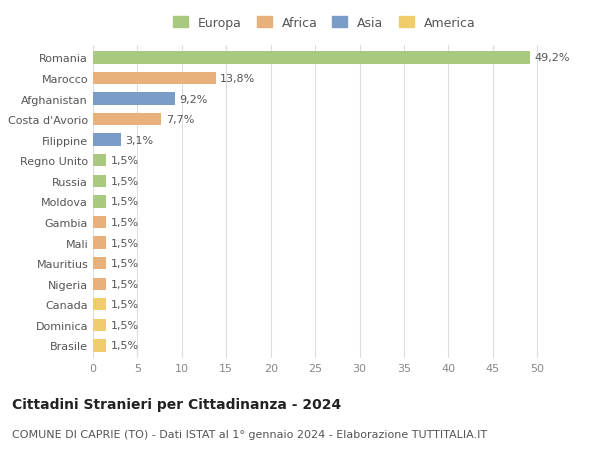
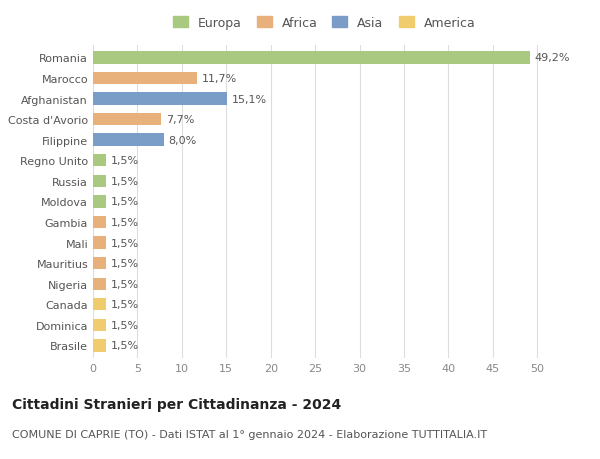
Marocco: 13,8% -> 11,7%
Afghanistan: 9,2% -> 15,1%
Filippine: 3,1% -> 8,0%
